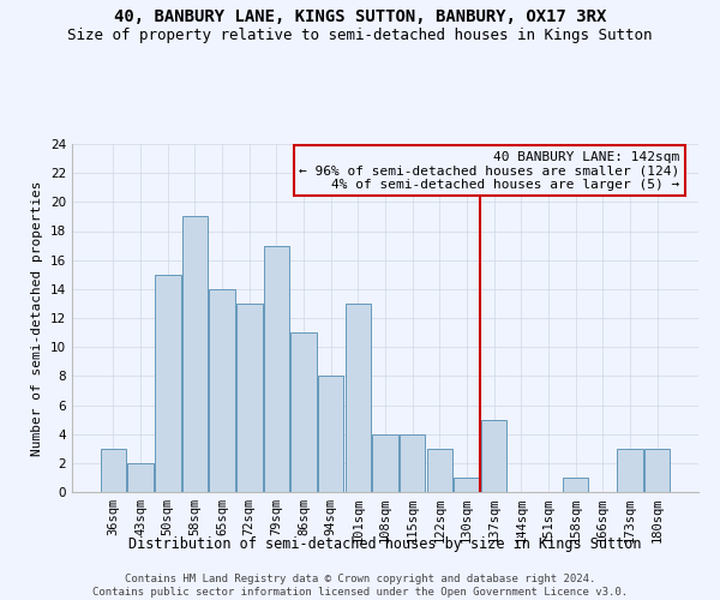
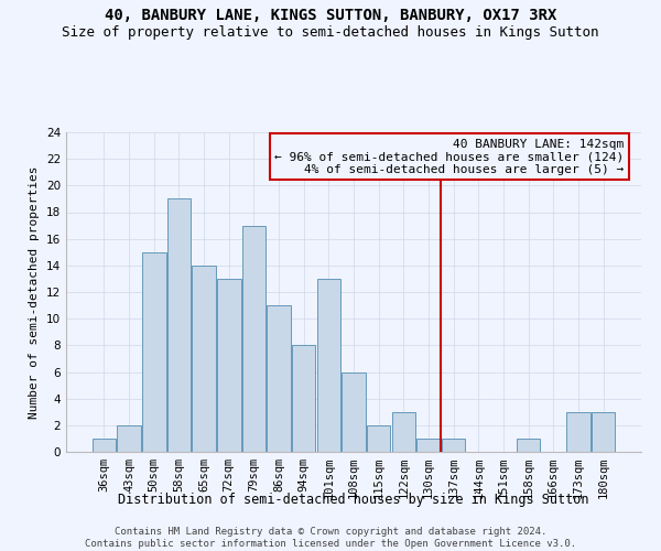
36sqm: 3 -> 1
108sqm: 4 -> 6
115sqm: 4 -> 2
137sqm: 5 -> 1
